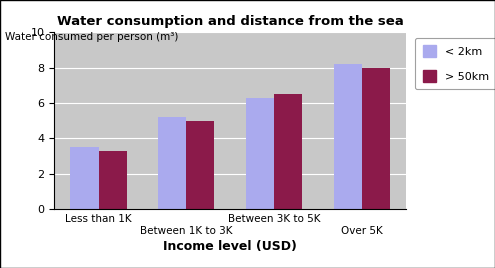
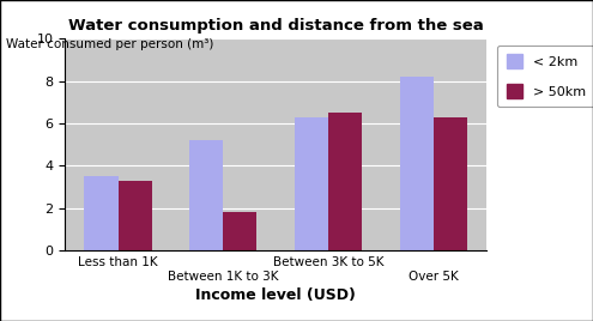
> 50km/Between 1K to 3K: 5.0 -> 1.8
> 50km/Over 5K: 8.0 -> 6.3
